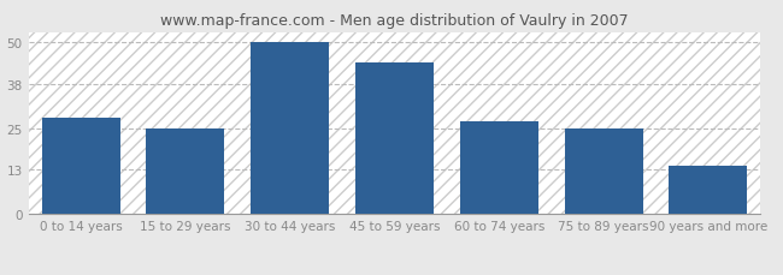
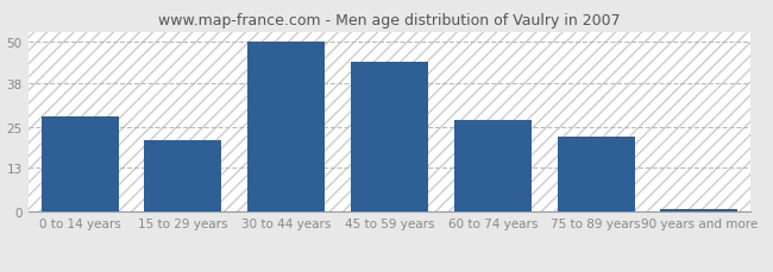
15 to 29 years: 25 -> 21
75 to 89 years: 25 -> 22
90 years and more: 14 -> 1
